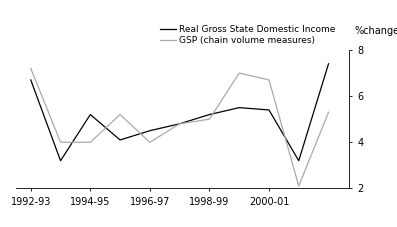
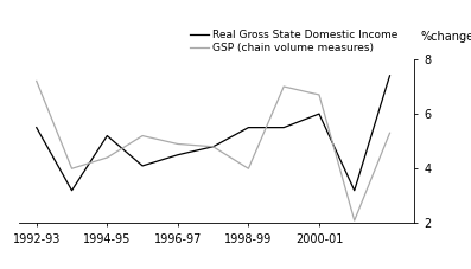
Real Gross State Domestic Income/1992-93: 6.7 -> 5.5
GSP (chain volume measures)/1994-95: 4.0 -> 4.4
GSP (chain volume measures)/1996-97: 4.0 -> 4.9
Real Gross State Domestic Income/1998-99: 5.2 -> 5.5
GSP (chain volume measures)/1998-99: 5.0 -> 4.0
Real Gross State Domestic Income/2000-01: 5.4 -> 6.0
